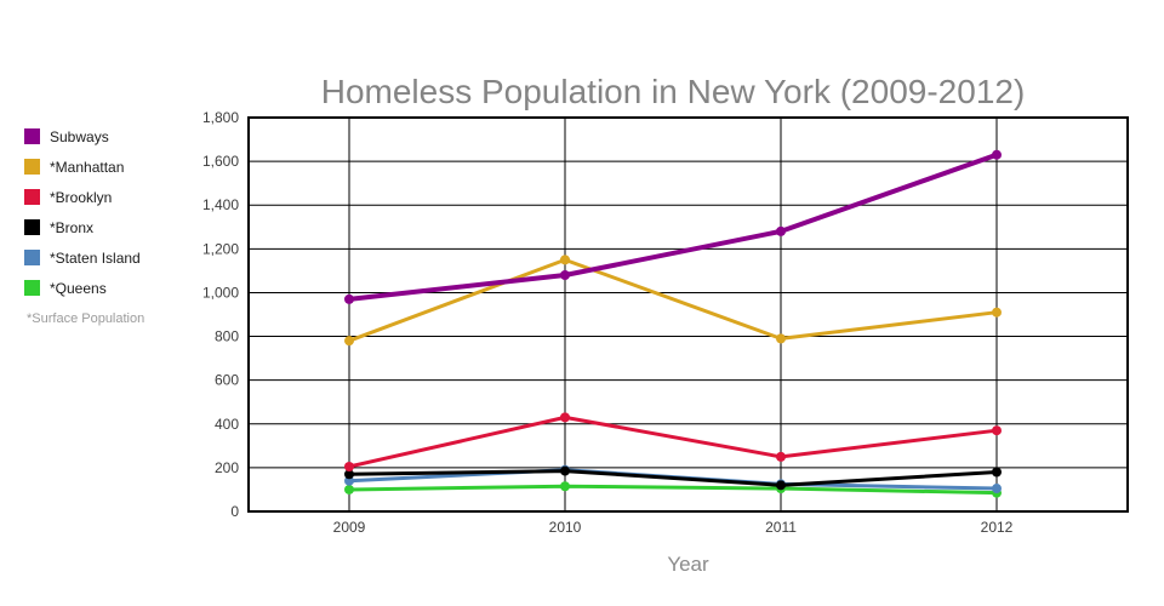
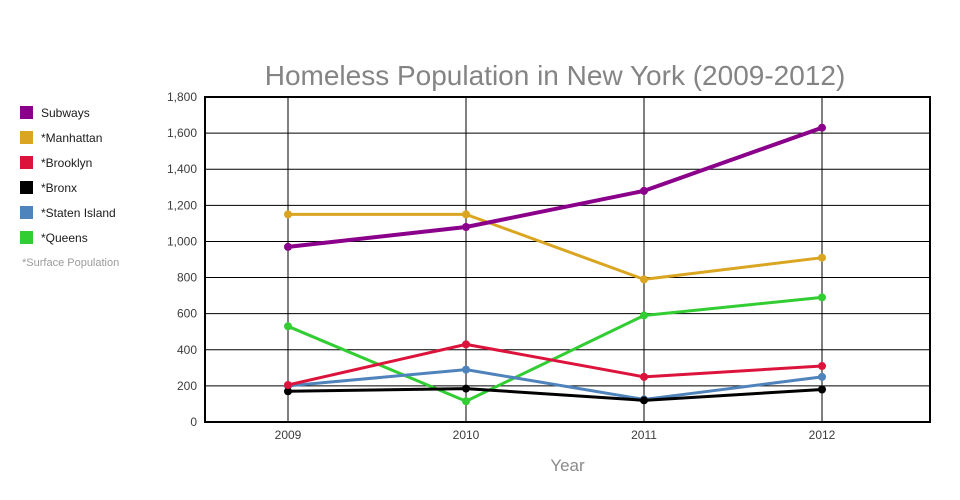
*Manhattan/2009: 780 -> 1150
*Staten Island/2009: 140 -> 200
*Queens/2009: 100 -> 530
*Staten Island/2010: 190 -> 290
*Queens/2011: 100 -> 590
*Brooklyn/2012: 370 -> 310
*Staten Island/2012: 100 -> 250
*Queens/2012: 80 -> 690
